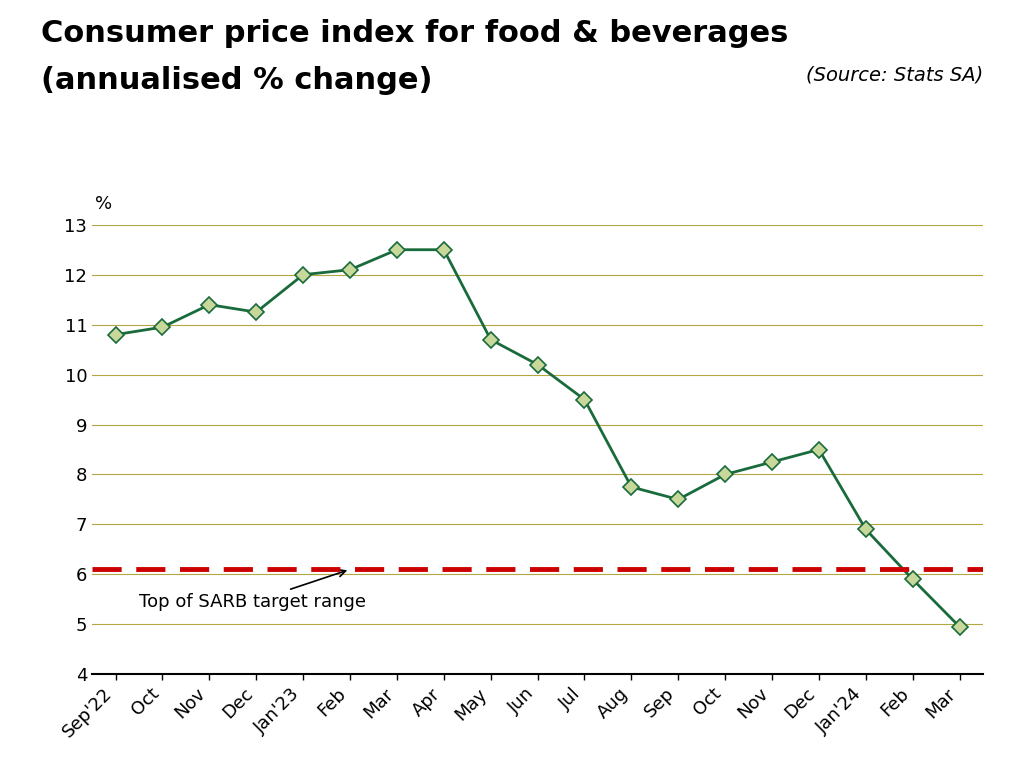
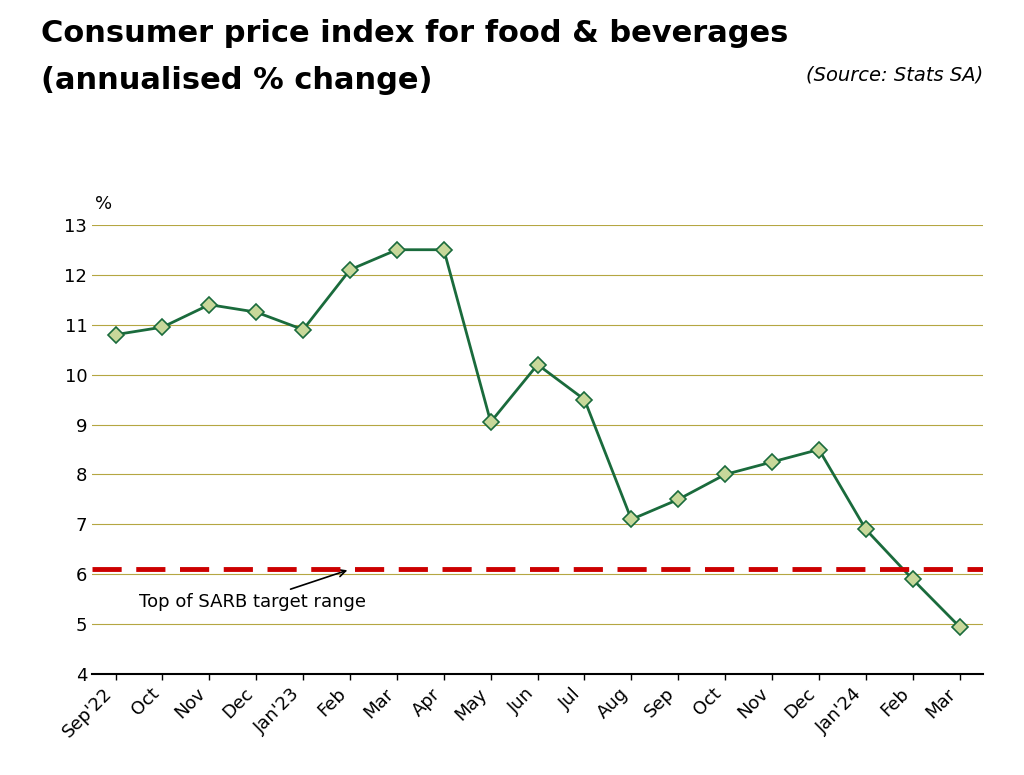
Jan'23: 12.00 -> 10.90
May: 10.70 -> 9.05
Aug: 7.75 -> 7.10
